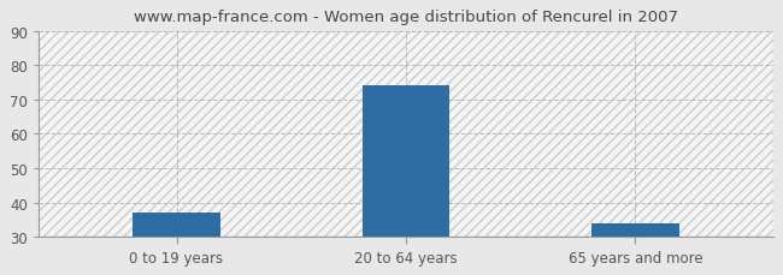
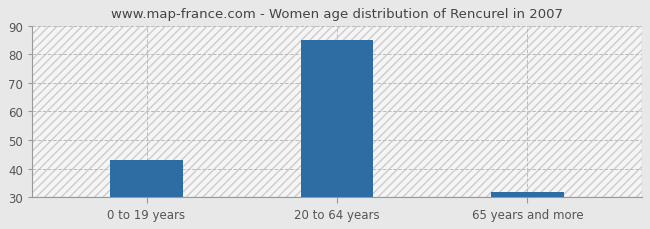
0 to 19 years: 37 -> 43
20 to 64 years: 74 -> 85
65 years and more: 34 -> 32
